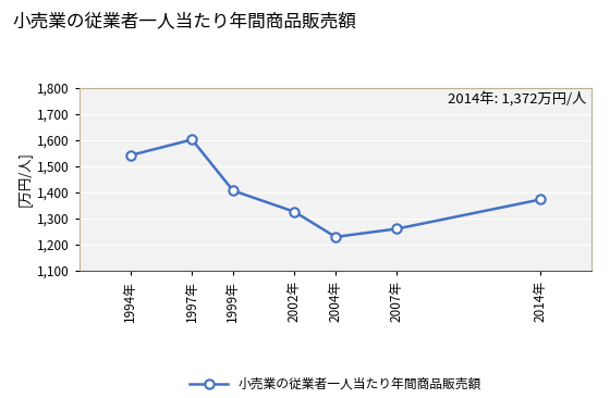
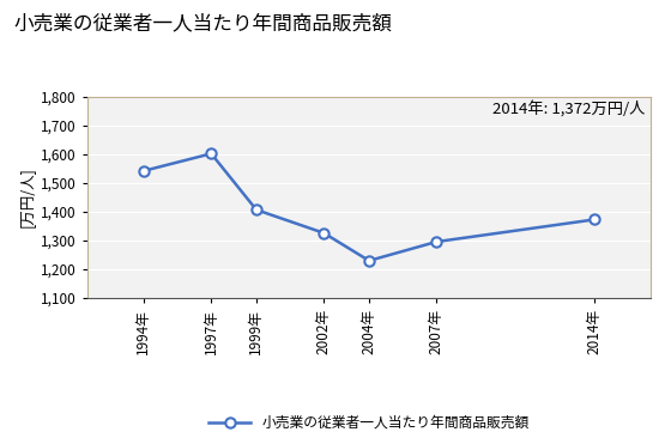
2007年: 1,260 -> 1,295
